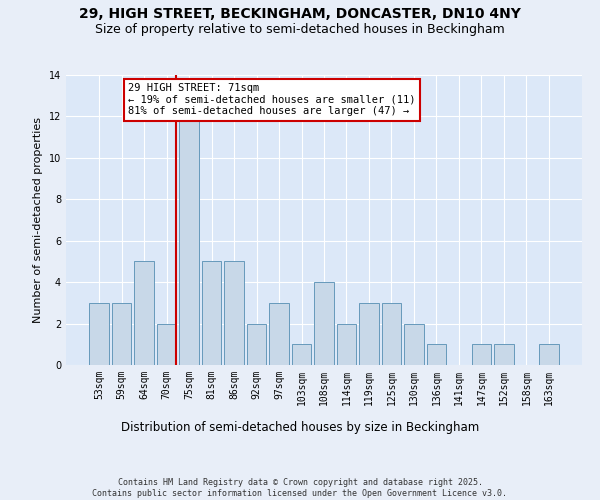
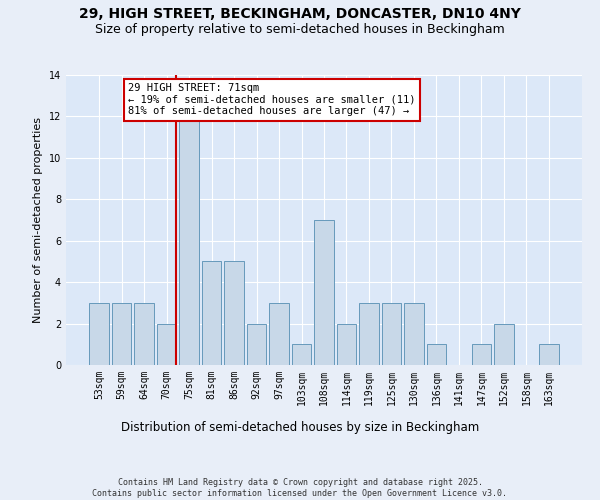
64sqm: 5 -> 3
108sqm: 4 -> 7
130sqm: 2 -> 3
152sqm: 1 -> 2
